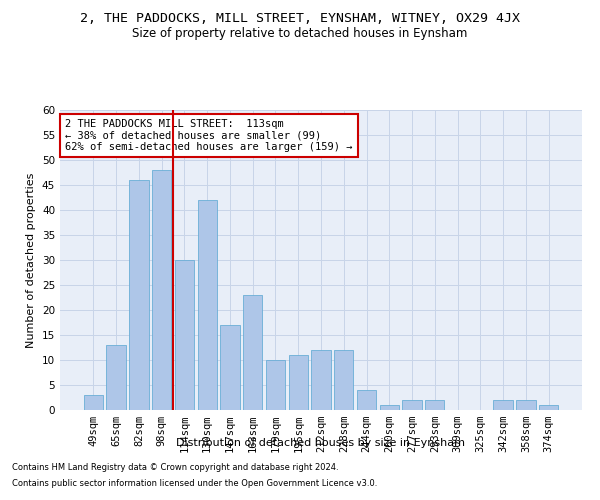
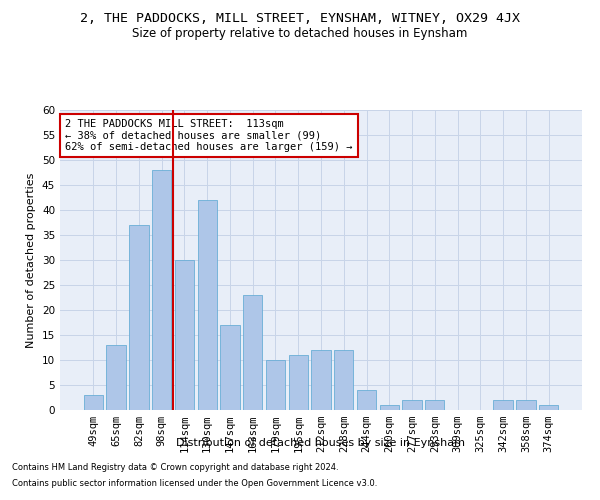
82sqm: 46 -> 37
